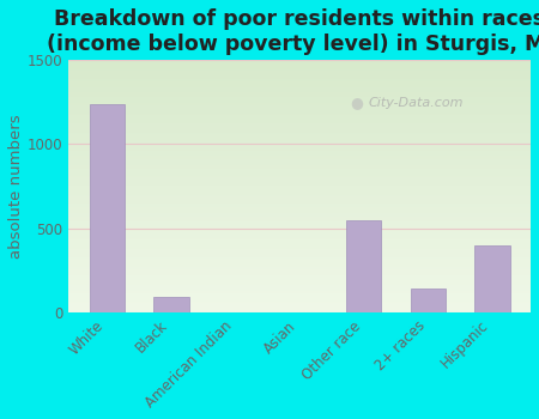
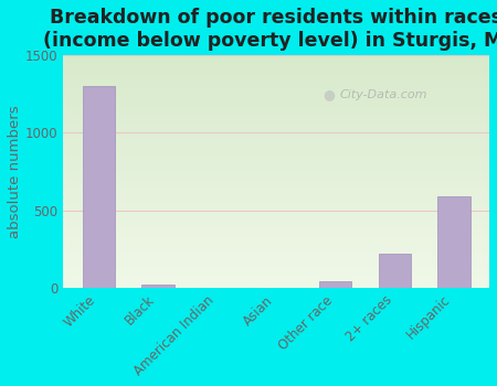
White: 1240 -> 1300
Black: 90 -> 20
Other race: 550 -> 40
2+ races: 140 -> 220
Hispanic: 400 -> 590
